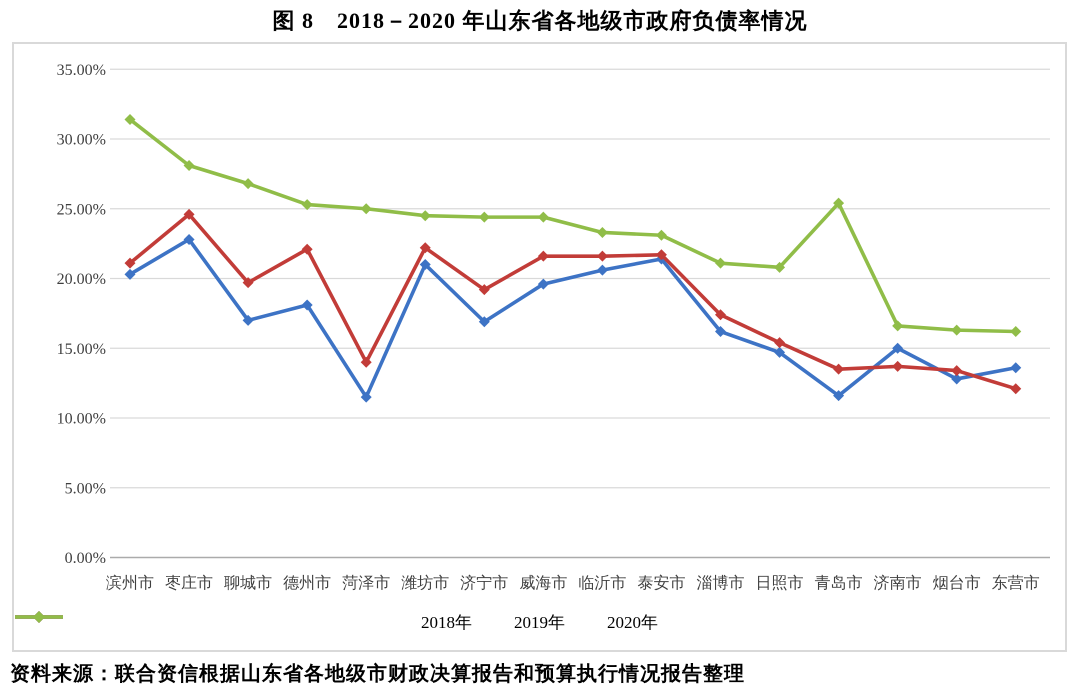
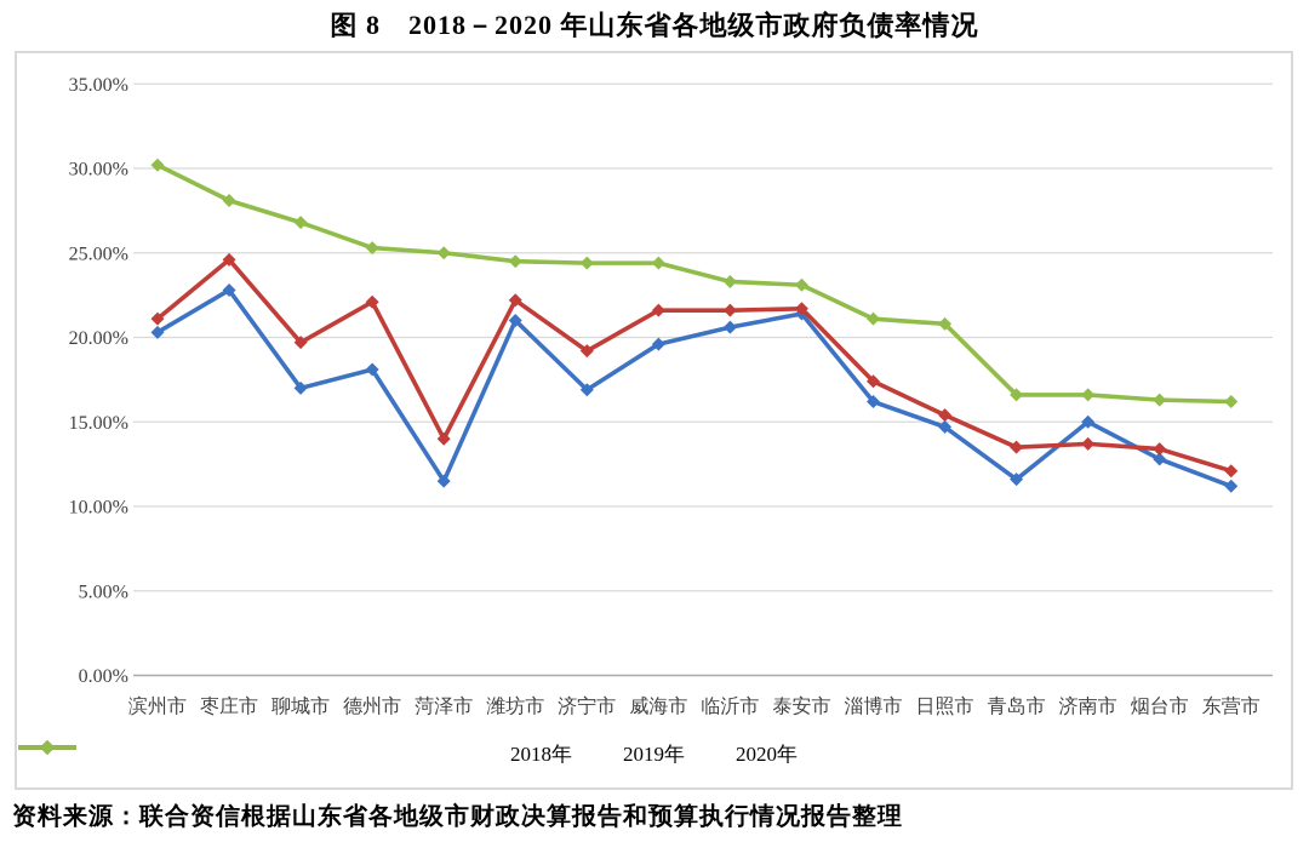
2020年/滨州市: 31.4% -> 30.2%
2020年/青岛市: 25.4% -> 16.6%
2018年/东营市: 13.6% -> 11.2%
